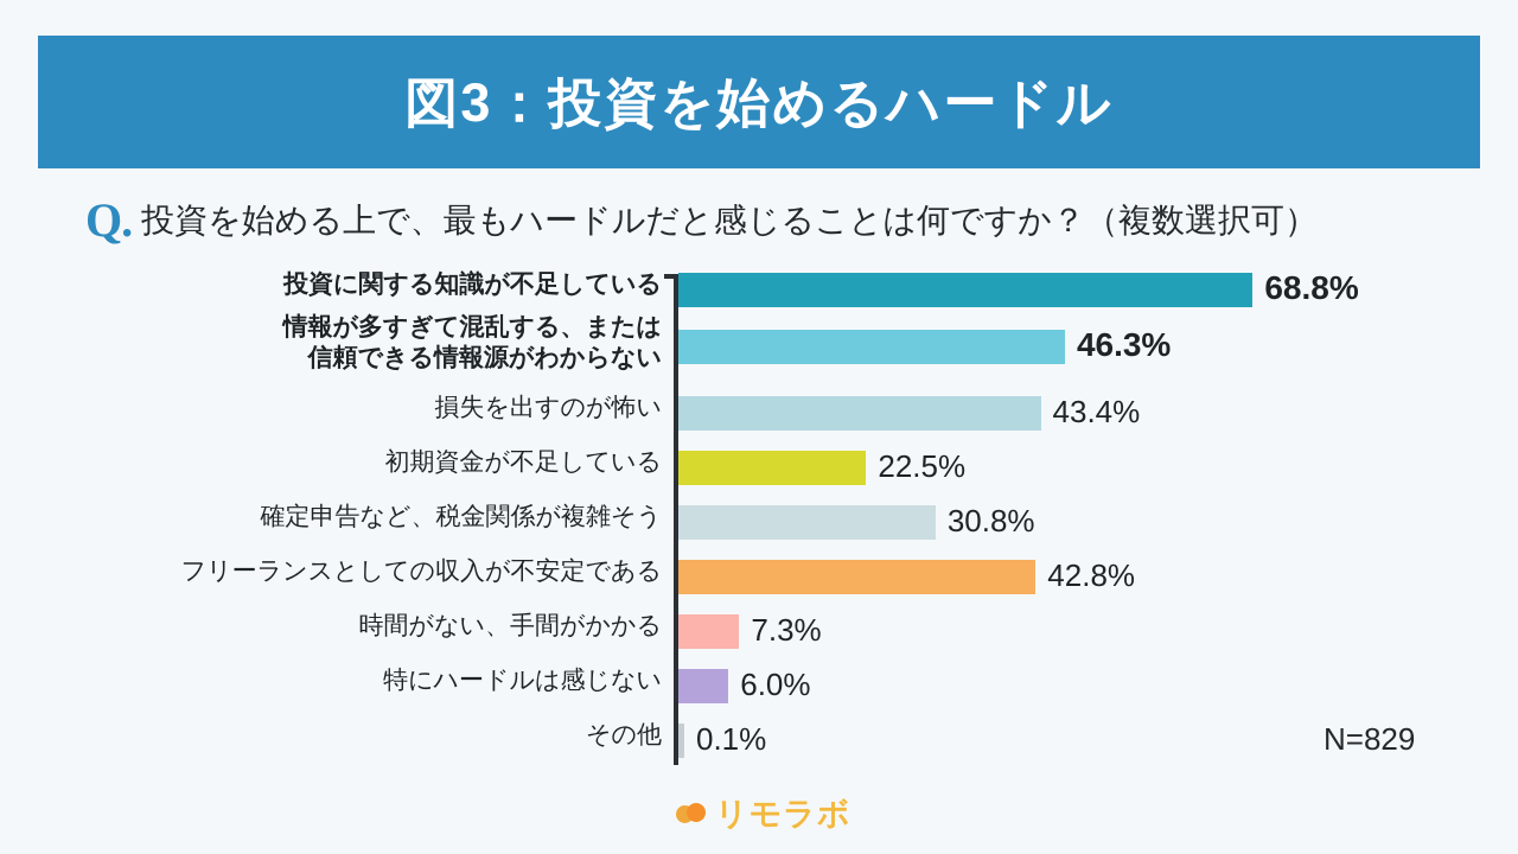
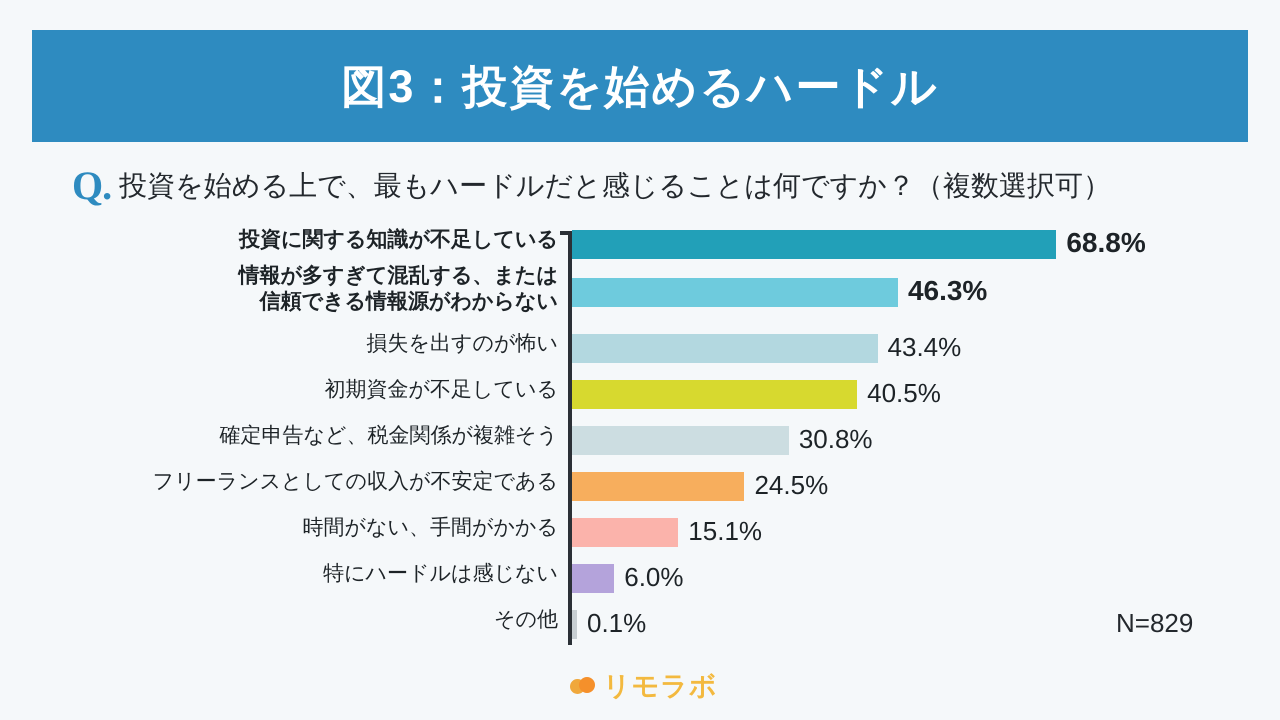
初期資金が不足している: 22.5% -> 40.5%
フリーランスとしての収入が不安定である: 42.8% -> 24.5%
時間がない、手間がかかる: 7.3% -> 15.1%
